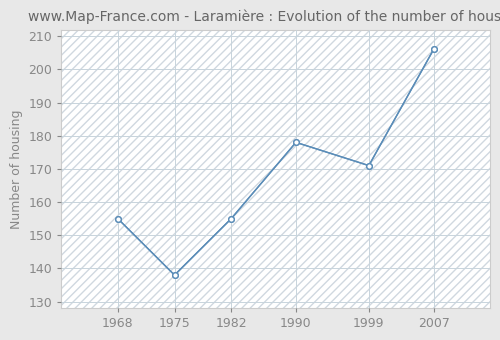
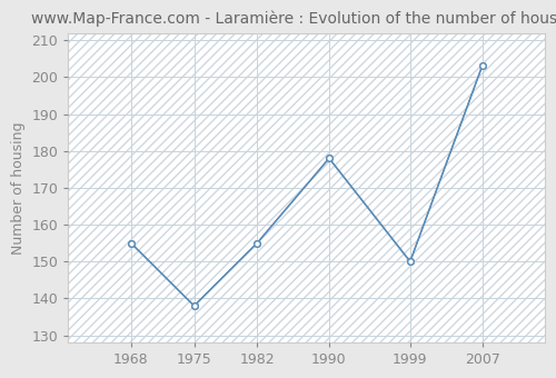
1999: 171 -> 150
2007: 206 -> 203
